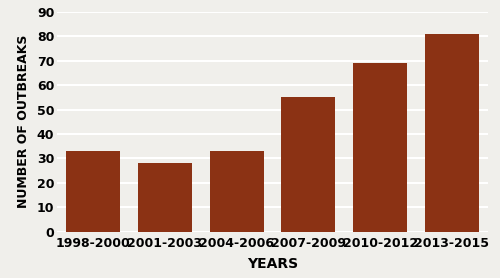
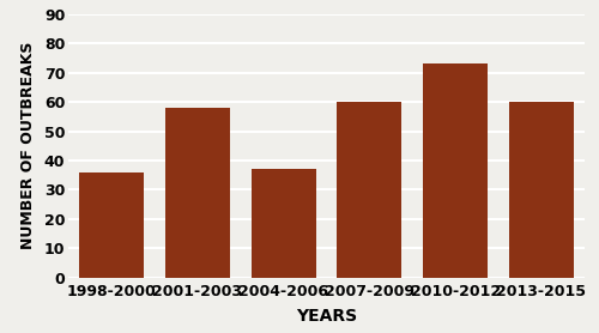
1998-2000: 33 -> 36
2001-2003: 28 -> 58
2004-2006: 33 -> 37
2007-2009: 55 -> 60
2010-2012: 69 -> 73
2013-2015: 81 -> 60
